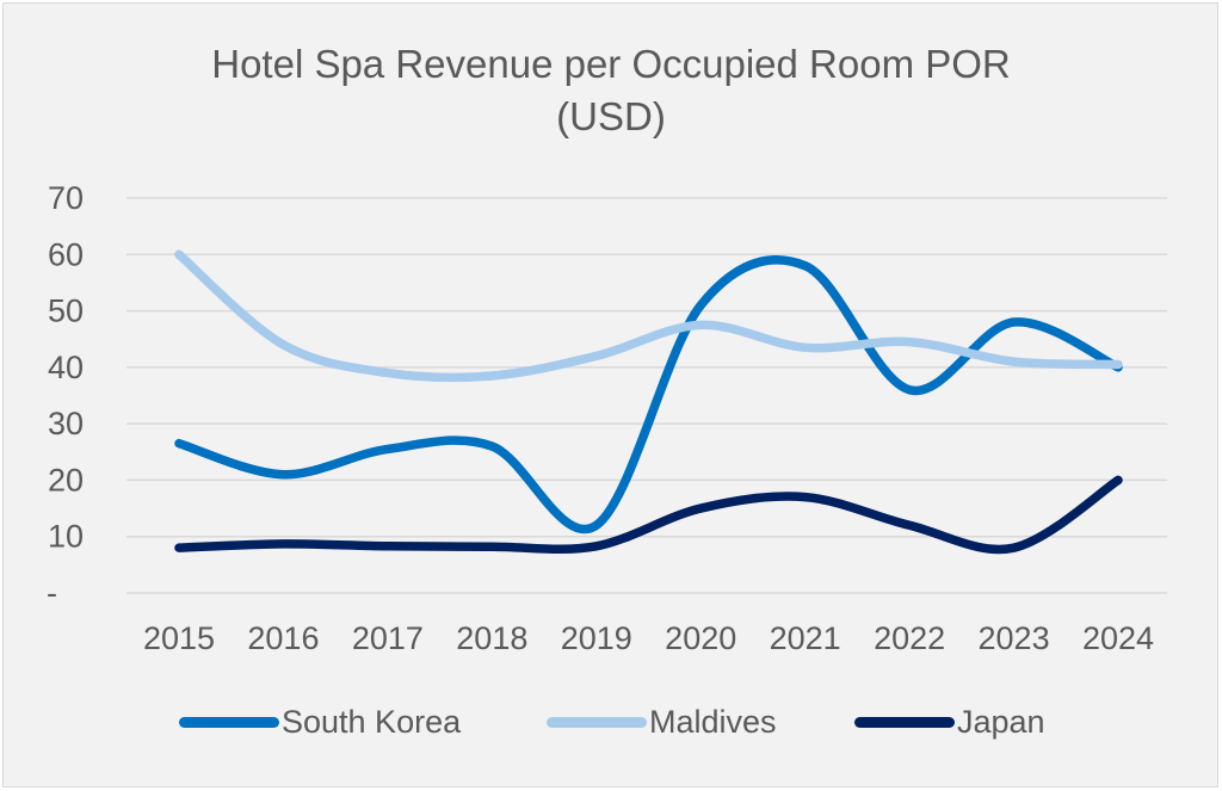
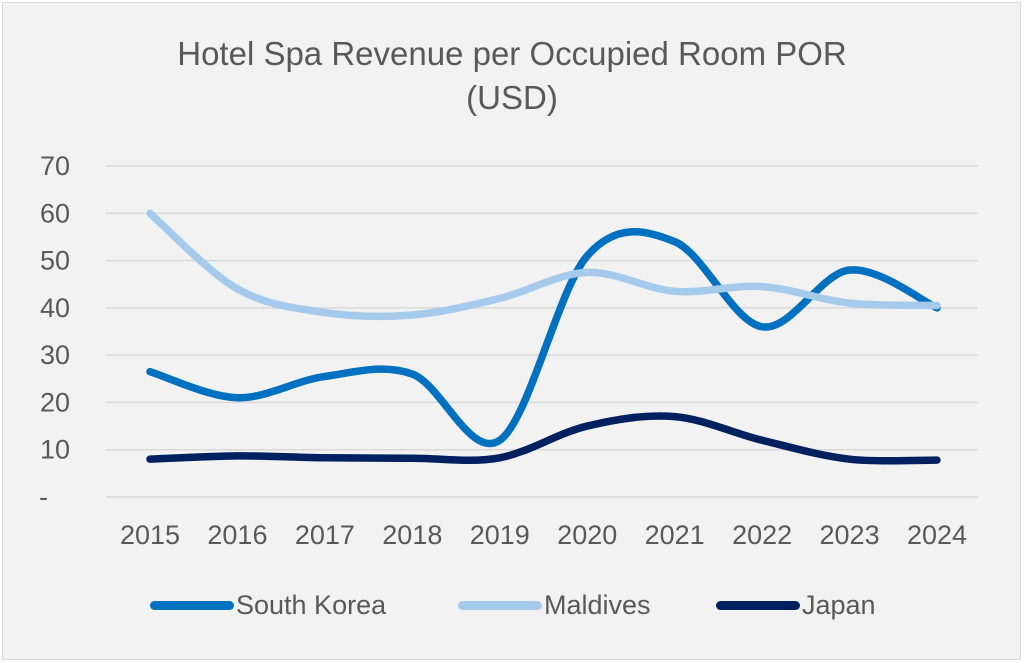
South Korea/2021: 58 -> 54
Japan/2024: 20 -> 8
